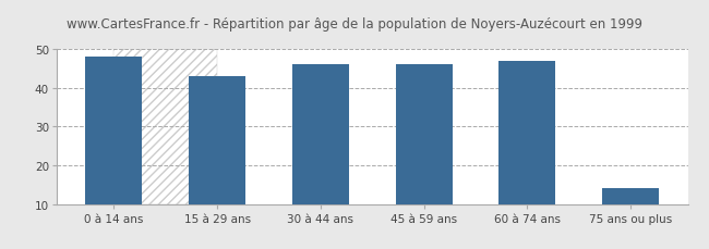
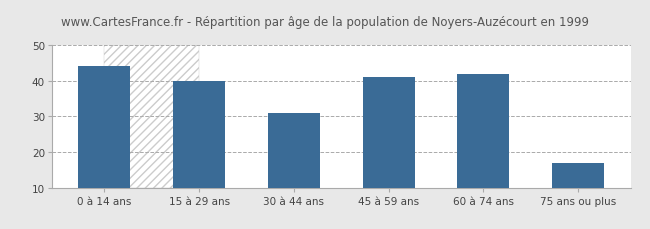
0 à 14 ans: 48 -> 44
15 à 29 ans: 43 -> 40
30 à 44 ans: 46 -> 31
45 à 59 ans: 46 -> 41
60 à 74 ans: 47 -> 42
75 ans ou plus: 14 -> 17
